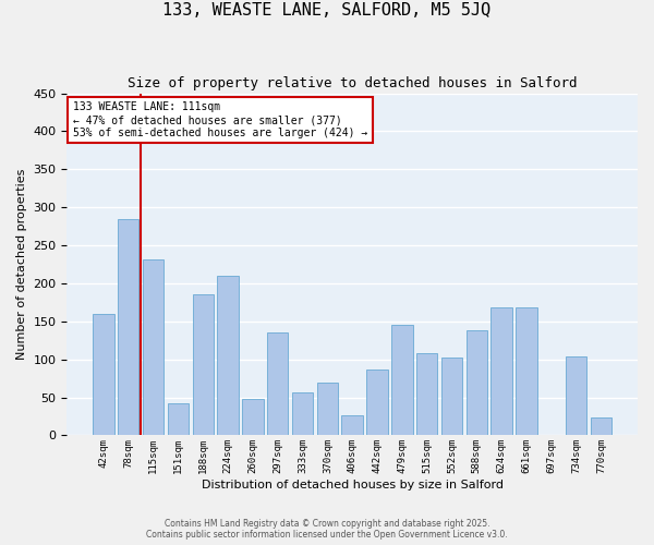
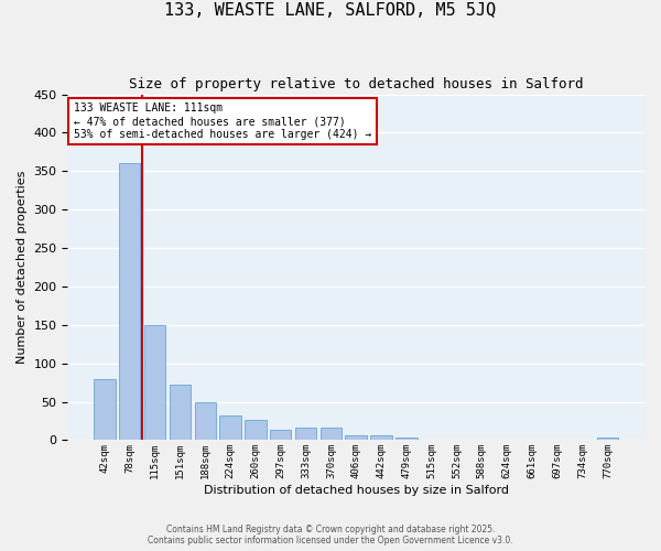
42sqm: 160 -> 80
78sqm: 284 -> 360
115sqm: 232 -> 150
151sqm: 42 -> 73
188sqm: 186 -> 49
224sqm: 210 -> 32
260sqm: 48 -> 26
297sqm: 136 -> 13
333sqm: 56 -> 16
370sqm: 70 -> 16
406sqm: 26 -> 6
442sqm: 86 -> 7
479sqm: 146 -> 3
515sqm: 108 -> 1
552sqm: 102 -> 1
588sqm: 138 -> 1
624sqm: 168 -> 1
661sqm: 168 -> 1
734sqm: 104 -> 1
770sqm: 24 -> 4
